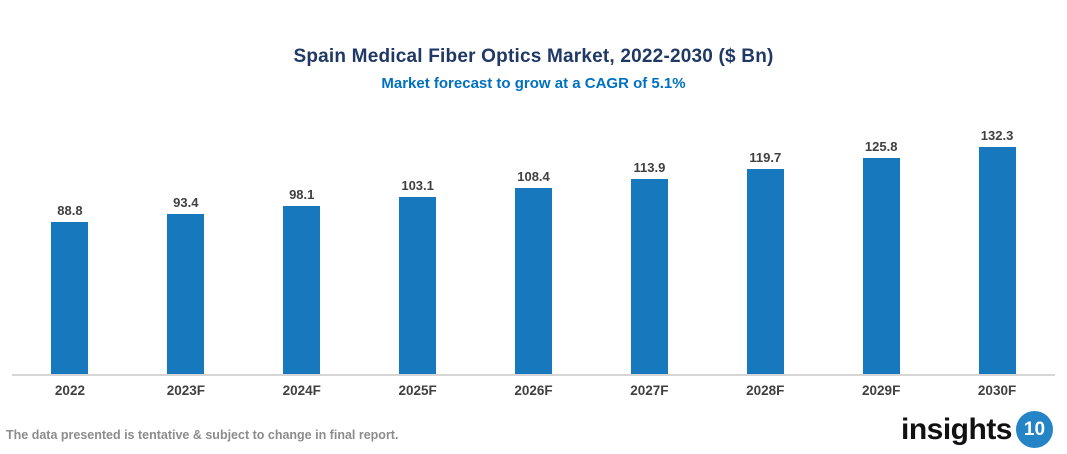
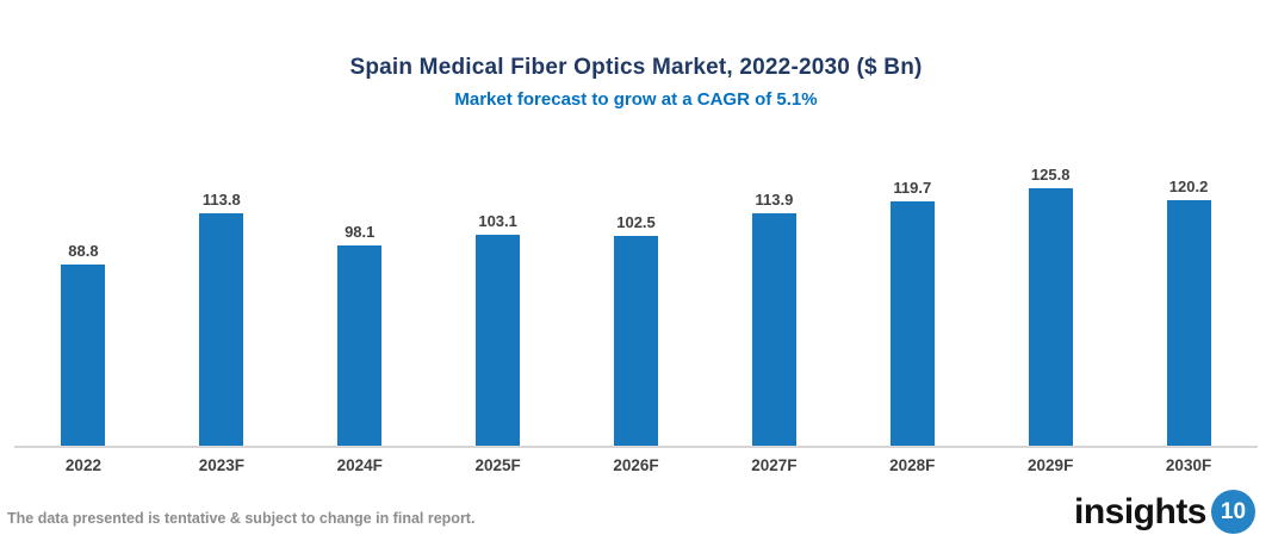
2023F: 93.4 -> 113.8
2026F: 108.4 -> 102.5
2030F: 132.3 -> 120.2
